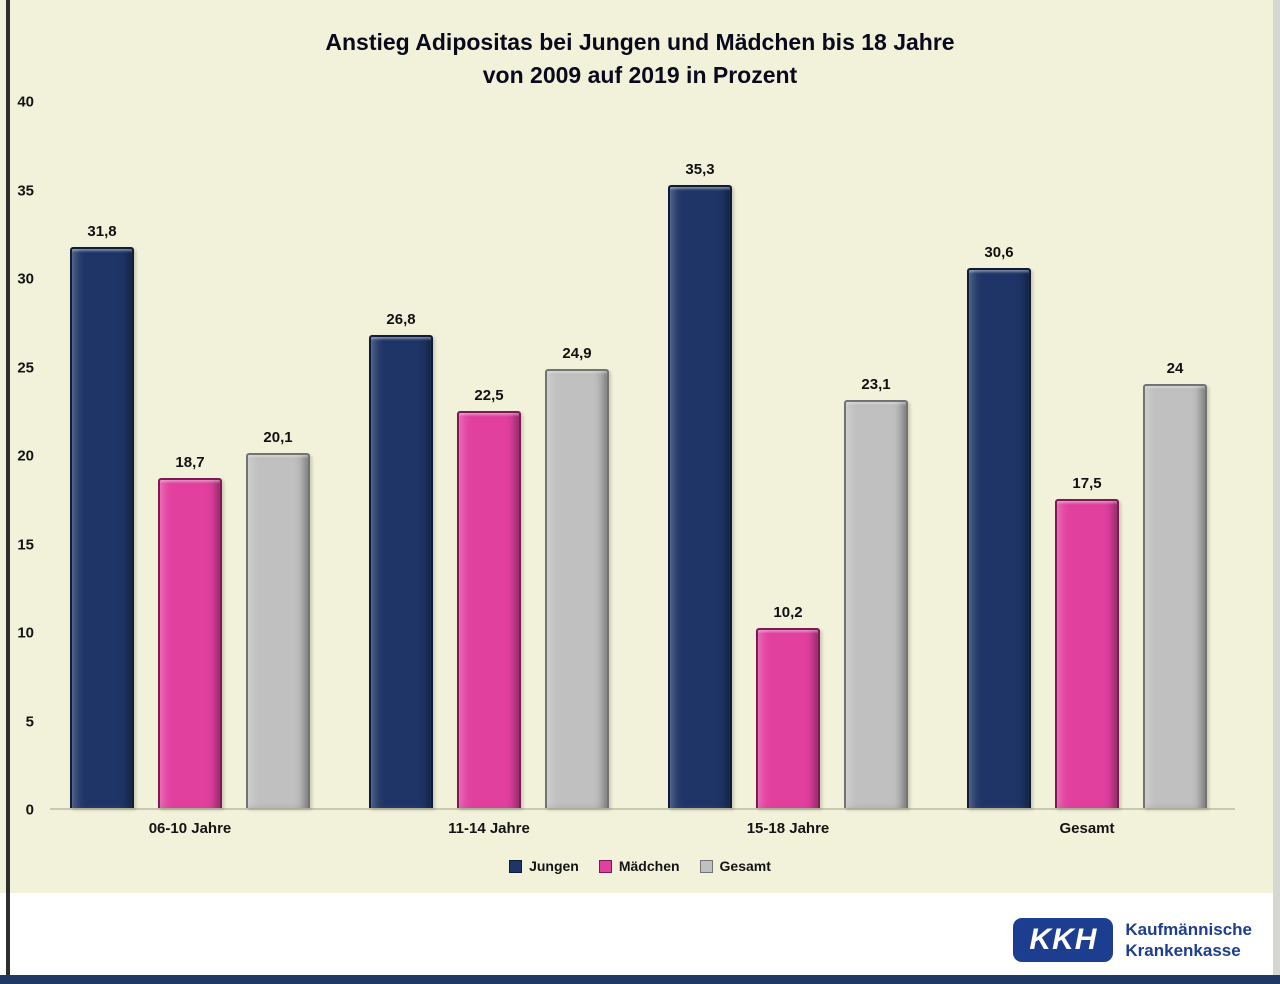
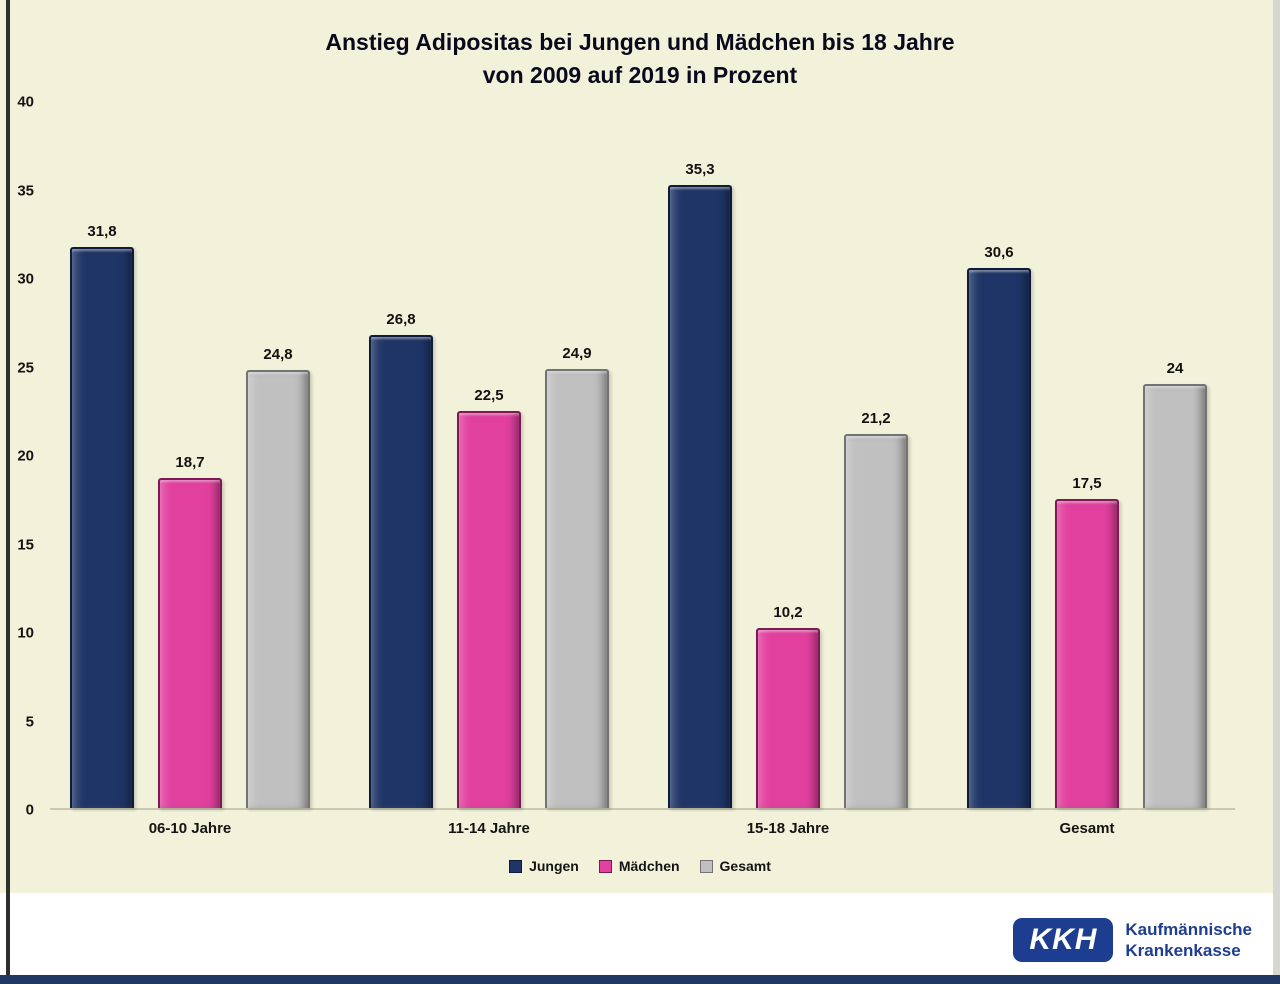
Gesamt/06-10 Jahre: 20,1 -> 24,8
Gesamt/15-18 Jahre: 23,1 -> 21,2
